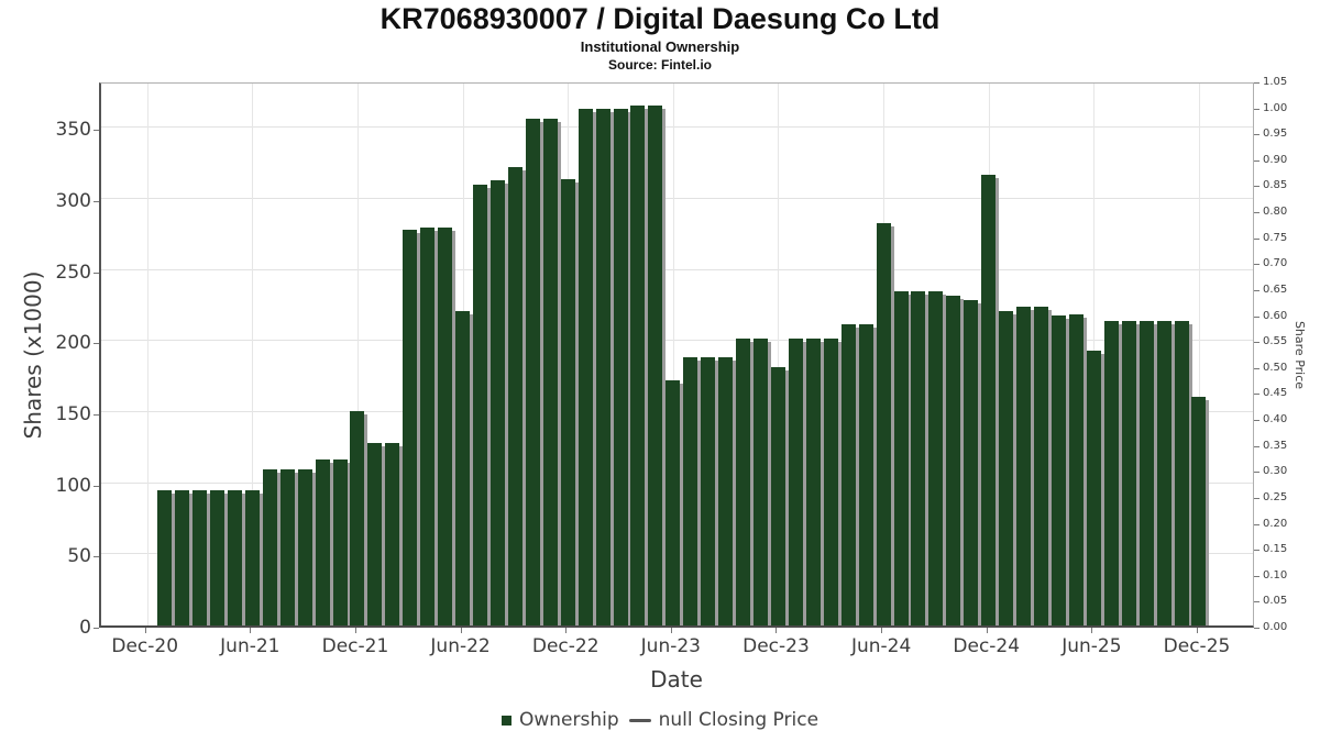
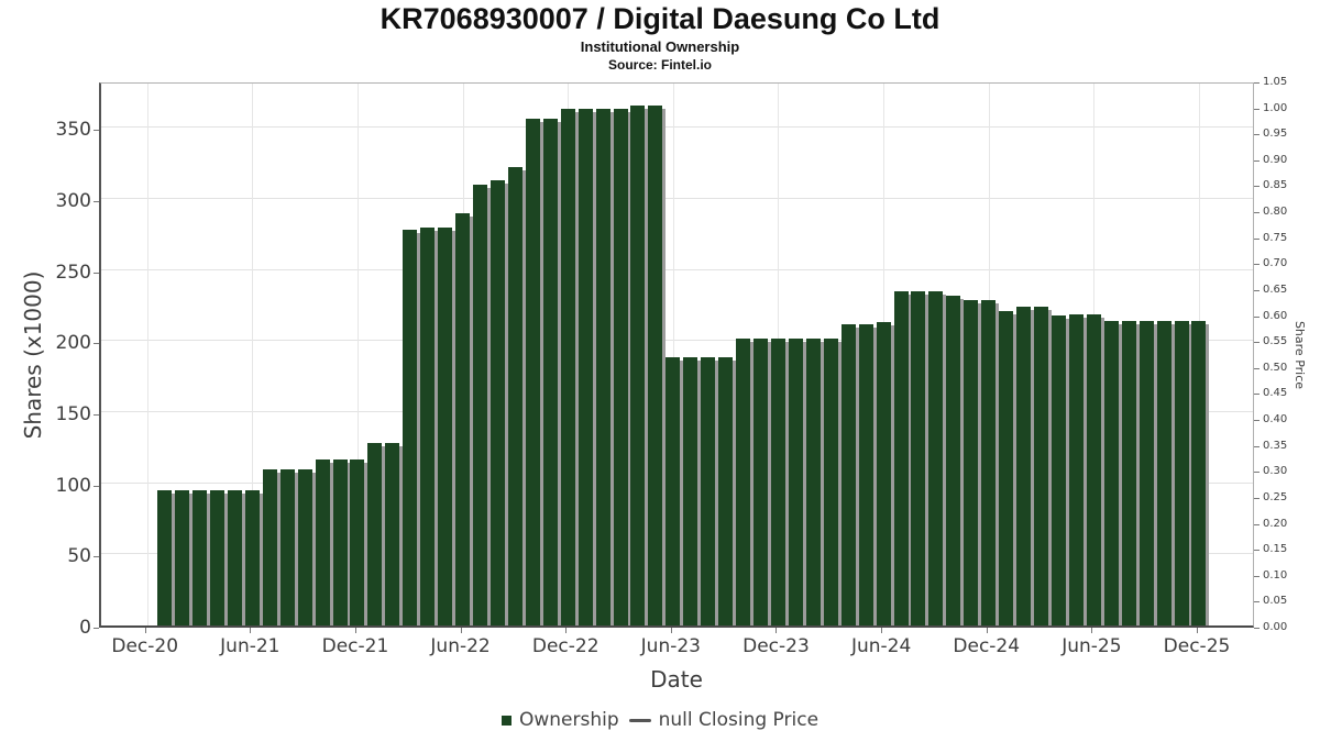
Dec-21: 151 -> 117
Jun-22: 221 -> 290
Dec-22: 314 -> 363
Jun-23: 172 -> 189
Dec-23: 182 -> 202
Jun-24: 283 -> 213
Dec-24: 317 -> 229
Jun-25: 193 -> 219
Dec-25: 161 -> 214
